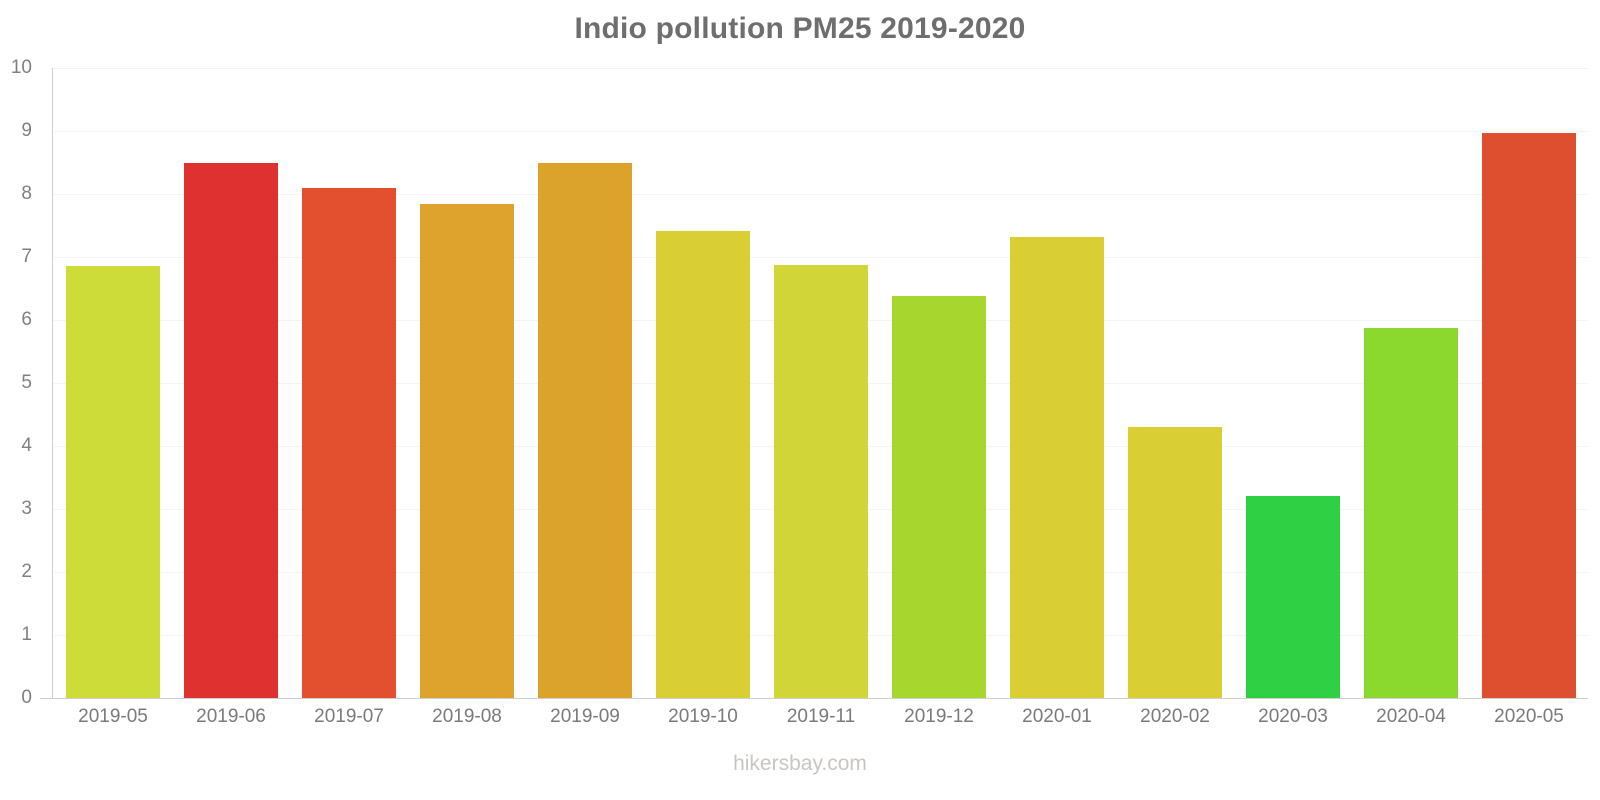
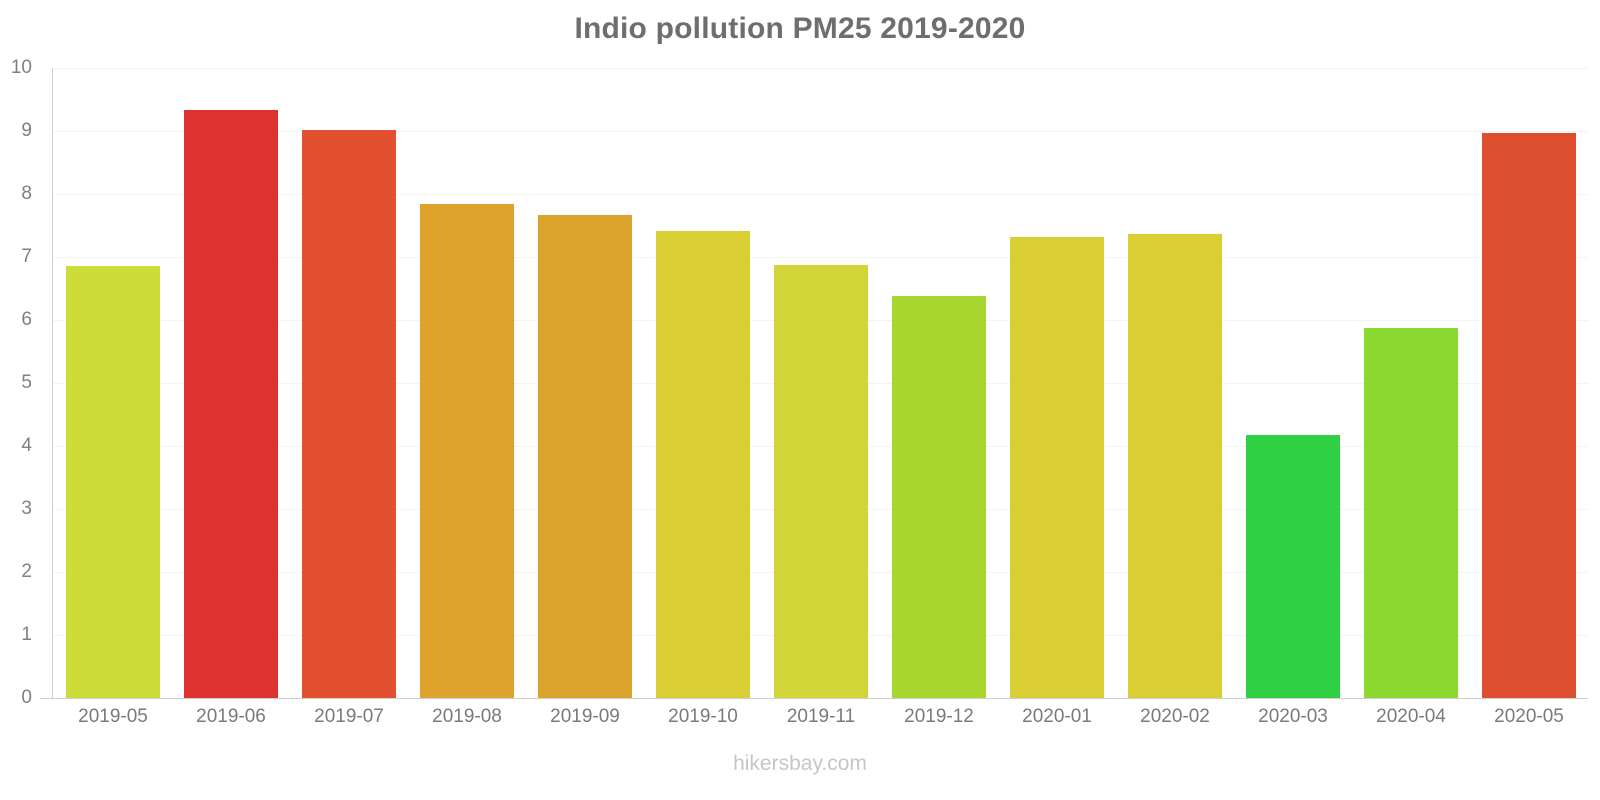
2019-06: 8.5 -> 9.3
2019-07: 8.1 -> 9.0
2019-09: 8.5 -> 7.7
2020-02: 4.3 -> 7.4
2020-03: 3.2 -> 4.2
